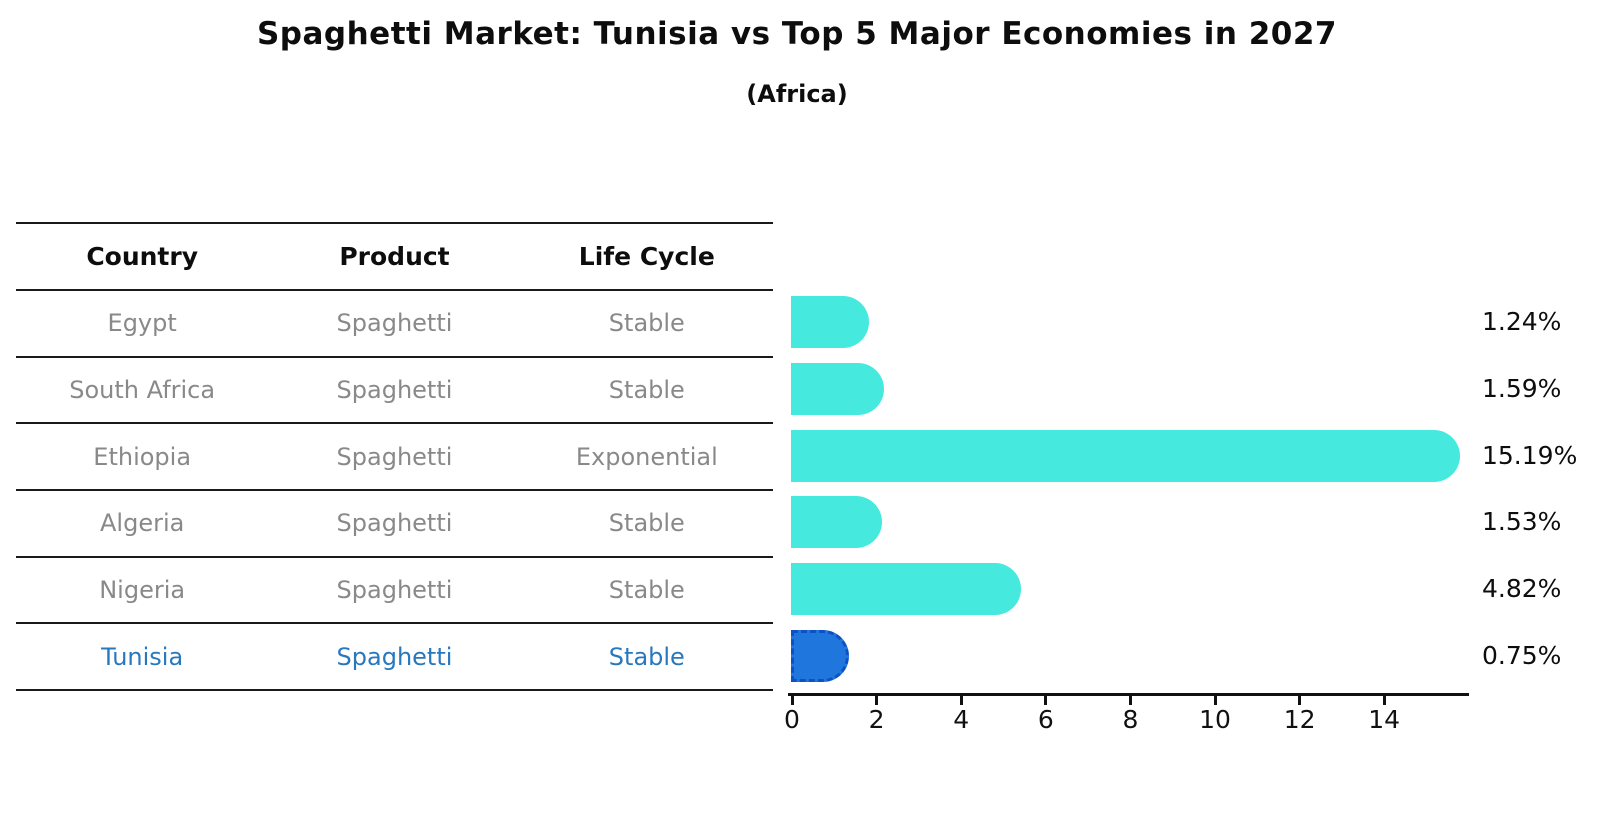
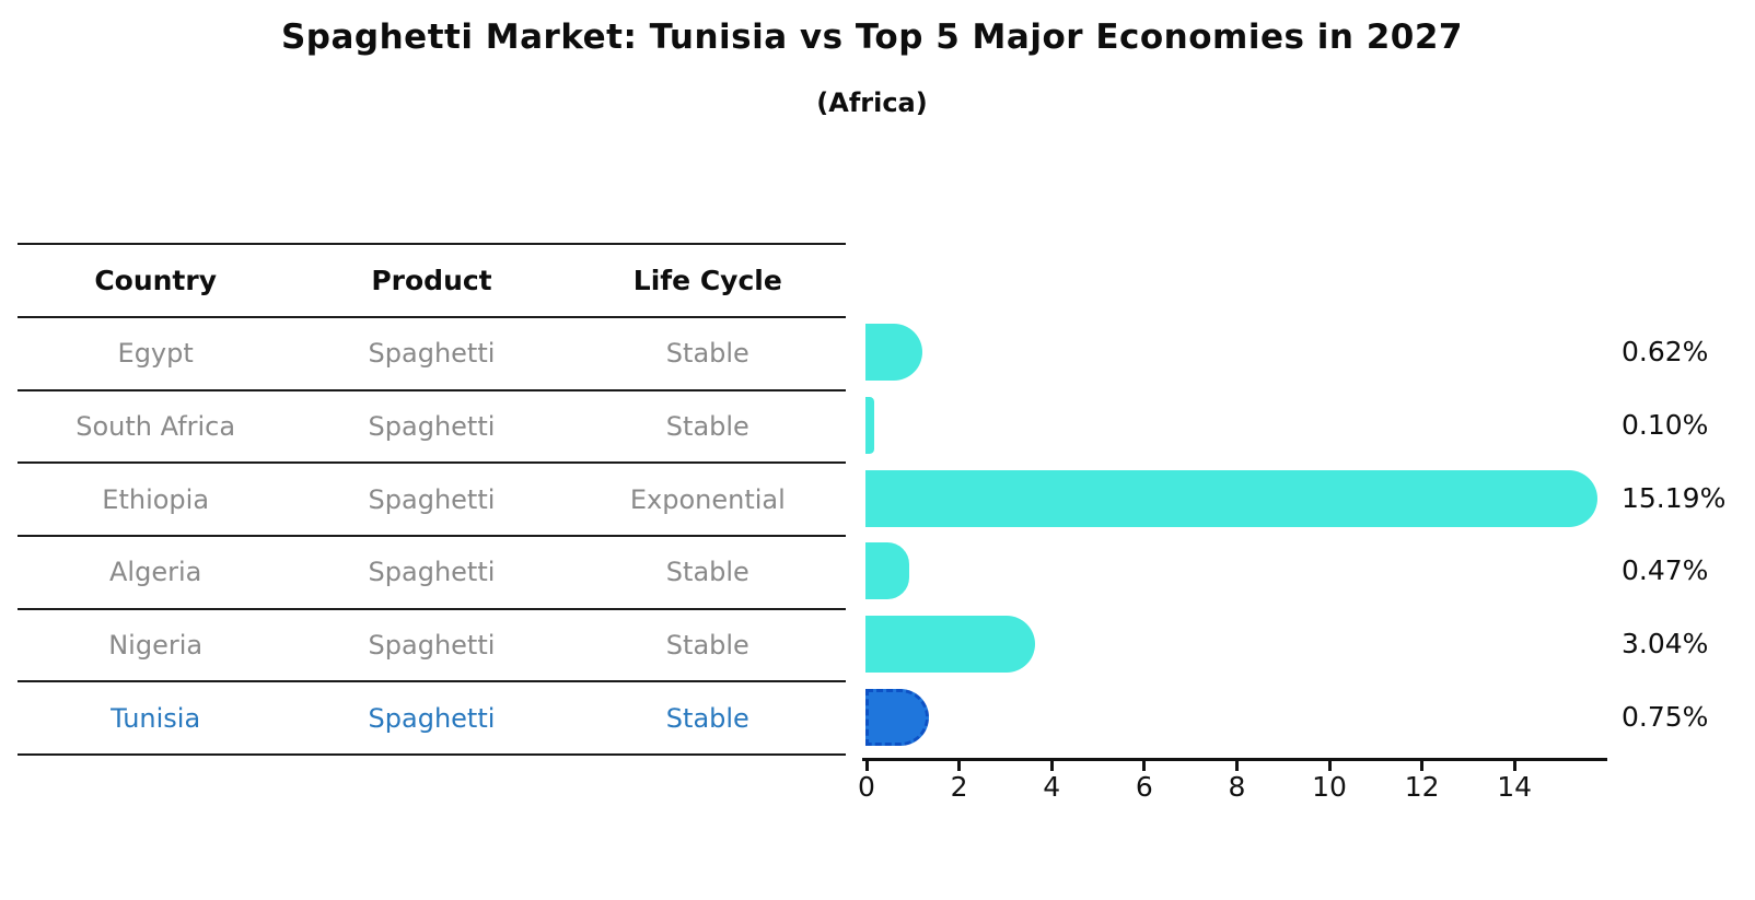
Egypt: 1.24% -> 0.62%
South Africa: 1.59% -> 0.10%
Algeria: 1.53% -> 0.47%
Nigeria: 4.82% -> 3.04%
